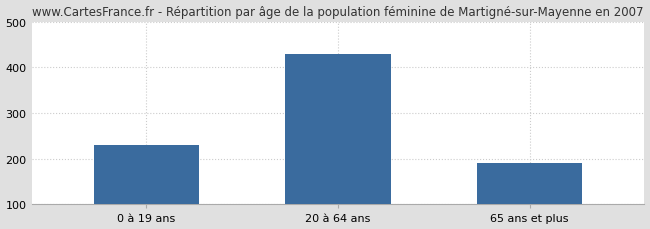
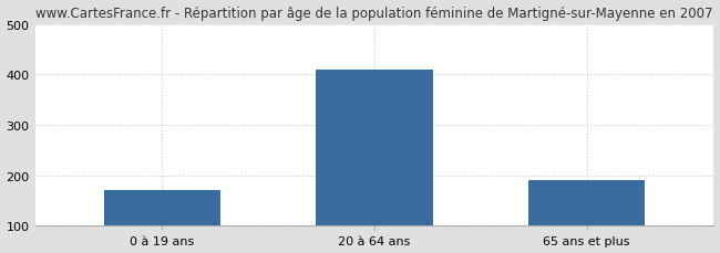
0 à 19 ans: 230 -> 170
20 à 64 ans: 430 -> 410
